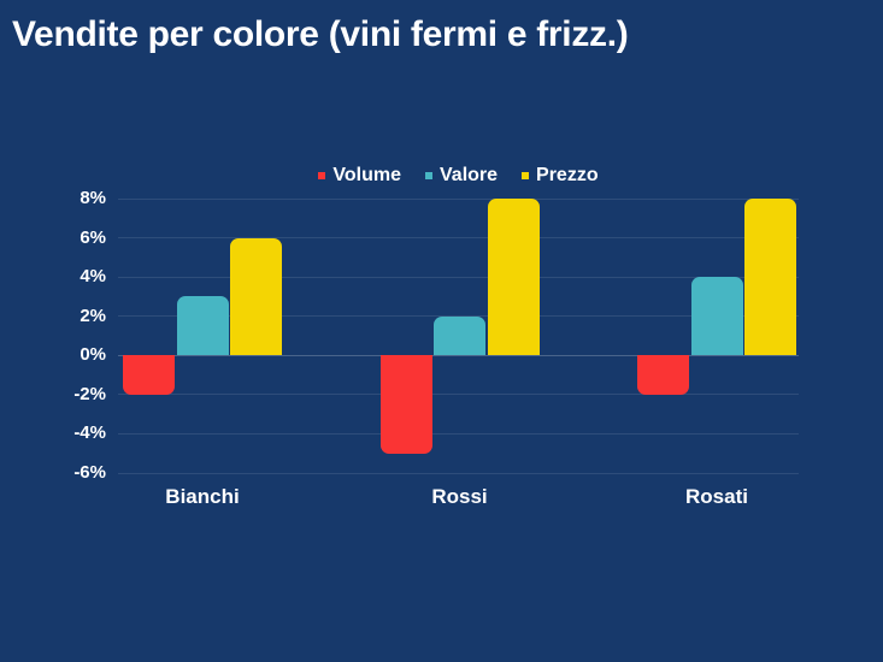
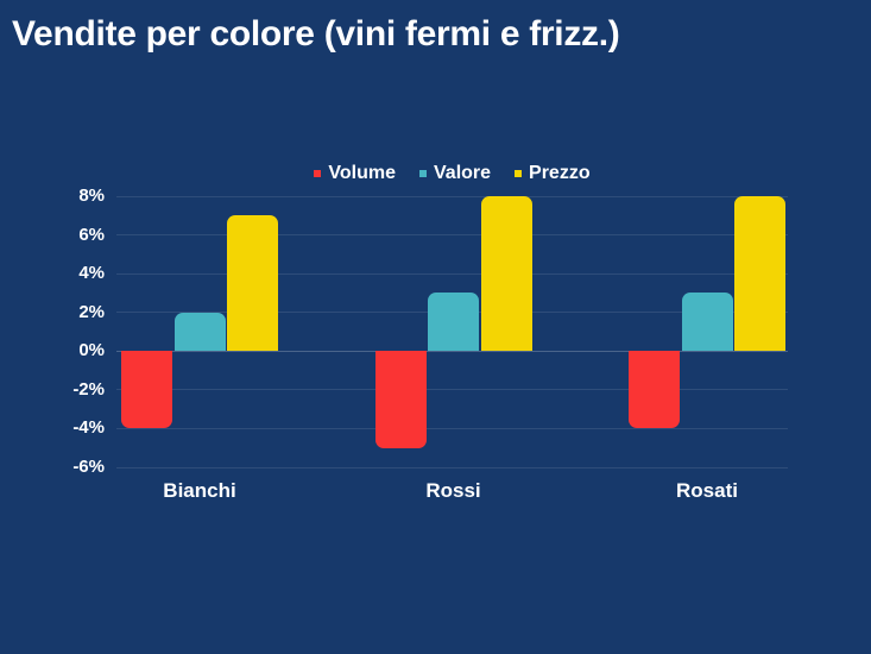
Volume/Bianchi: -2% -> -4%
Valore/Bianchi: 3% -> 2%
Prezzo/Bianchi: 6% -> 7%
Valore/Rossi: 2% -> 3%
Volume/Rosati: -2% -> -4%
Valore/Rosati: 4% -> 3%
